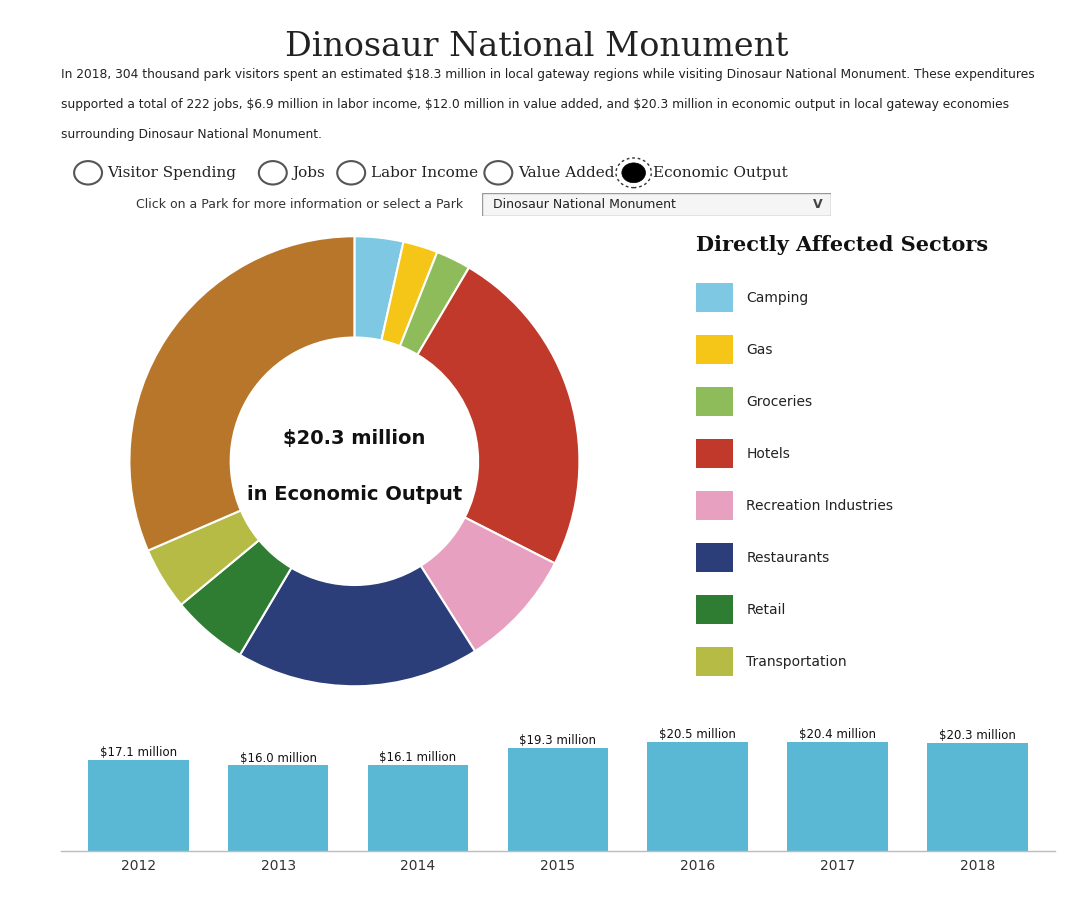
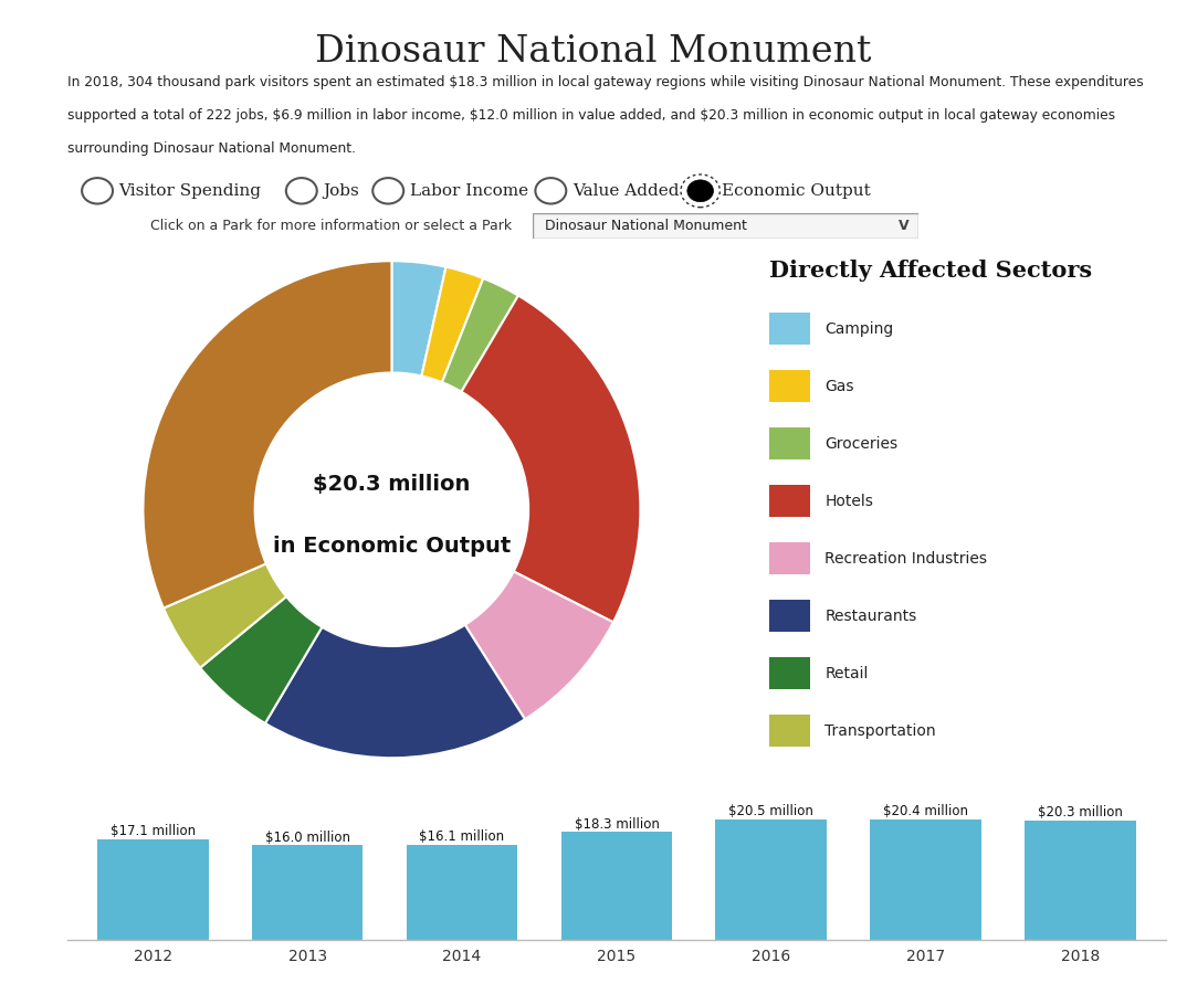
2015: $19.3 -> $18.3
